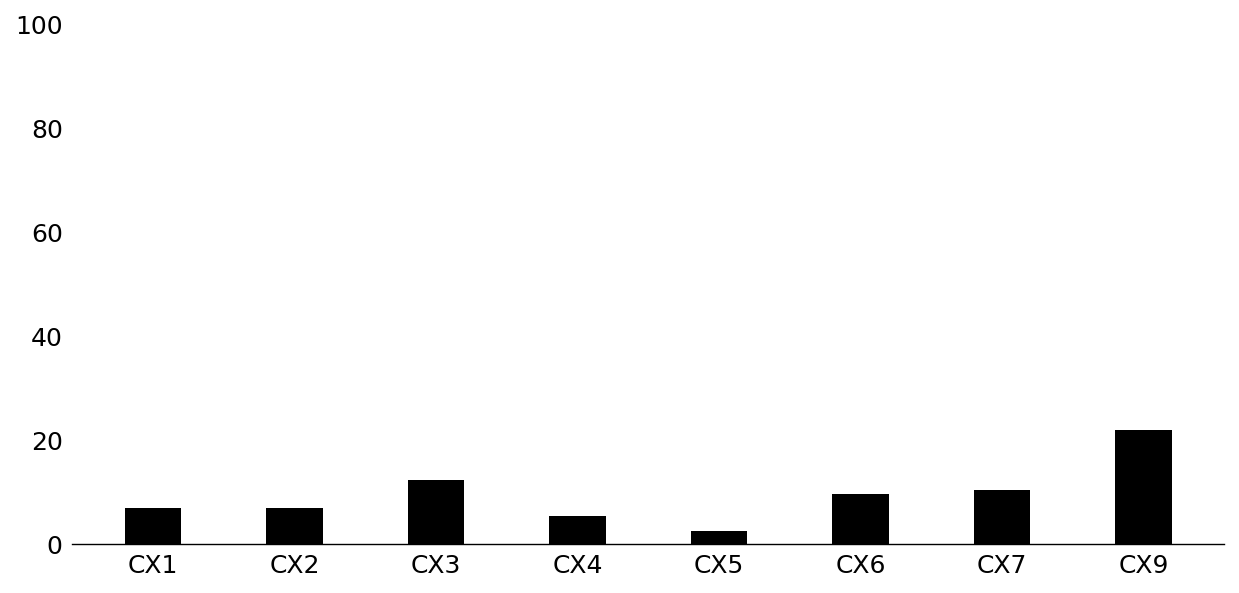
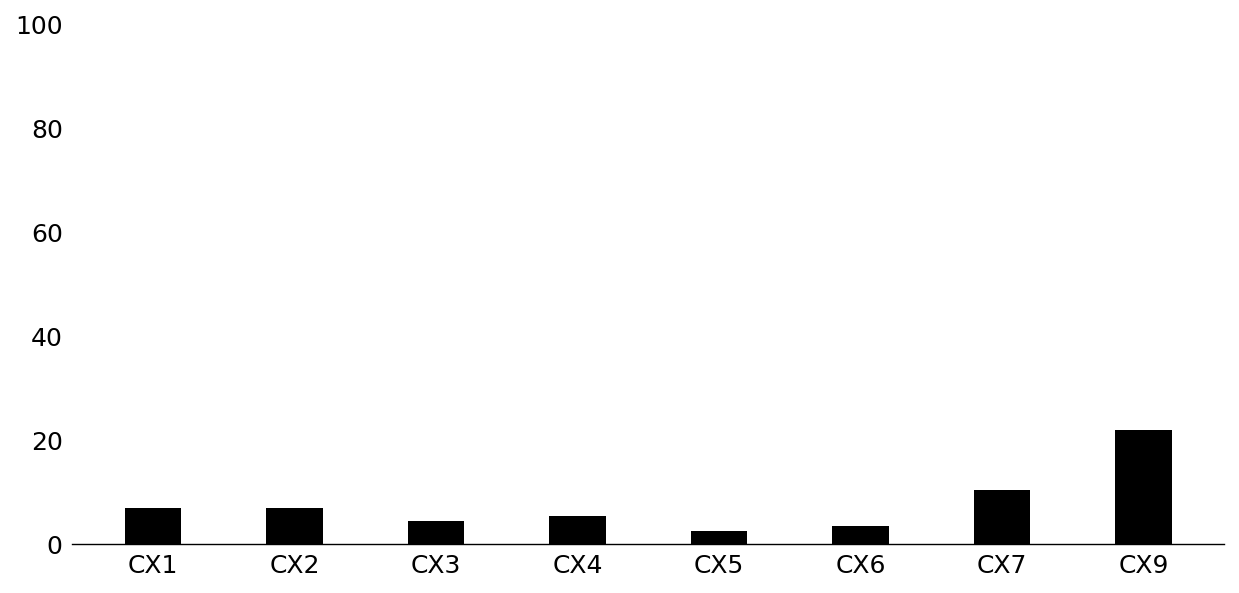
CX3: 12.4 -> 4.5
CX6: 9.6 -> 3.5
